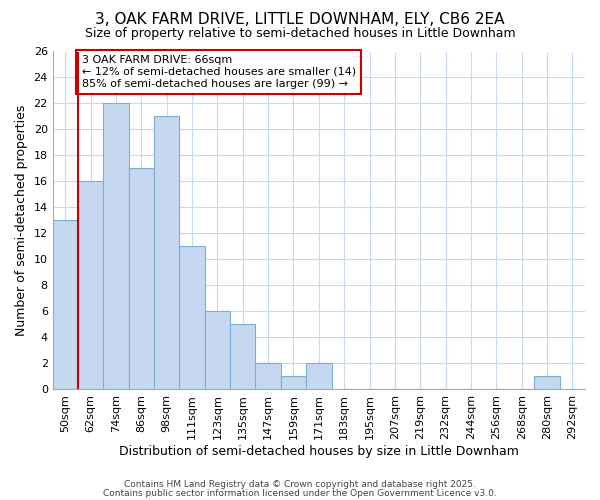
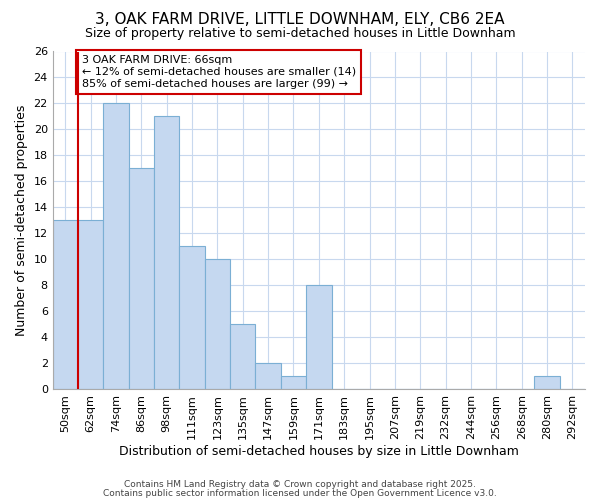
62sqm: 16 -> 13
123sqm: 6 -> 10
171sqm: 2 -> 8
